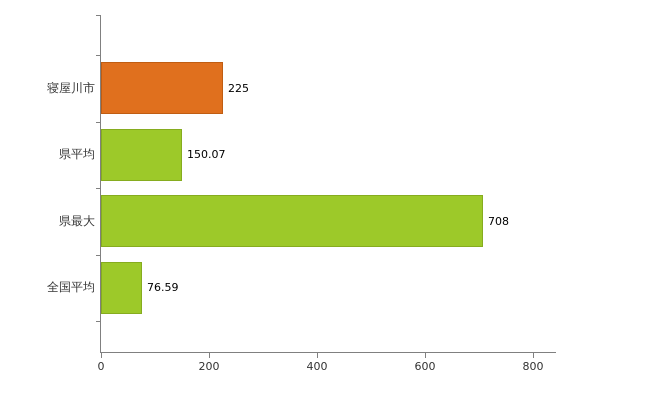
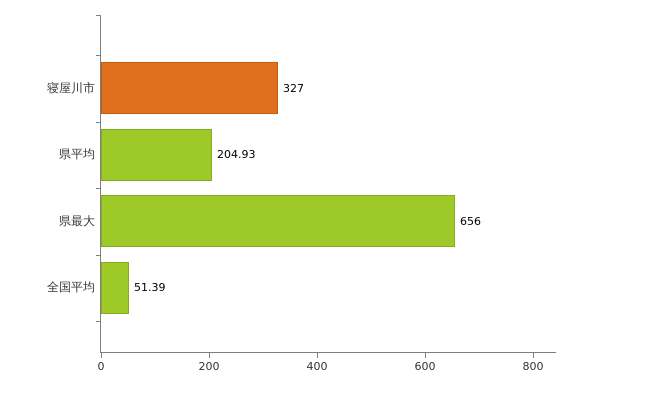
寝屋川市: 225 -> 327
県平均: 150.07 -> 204.93
県最大: 708 -> 656
全国平均: 76.59 -> 51.39
